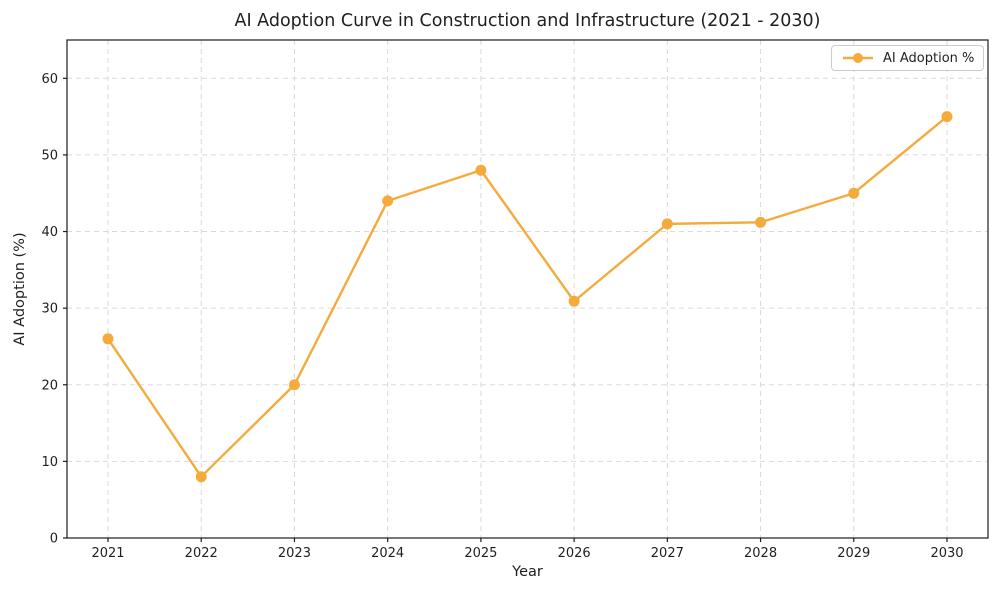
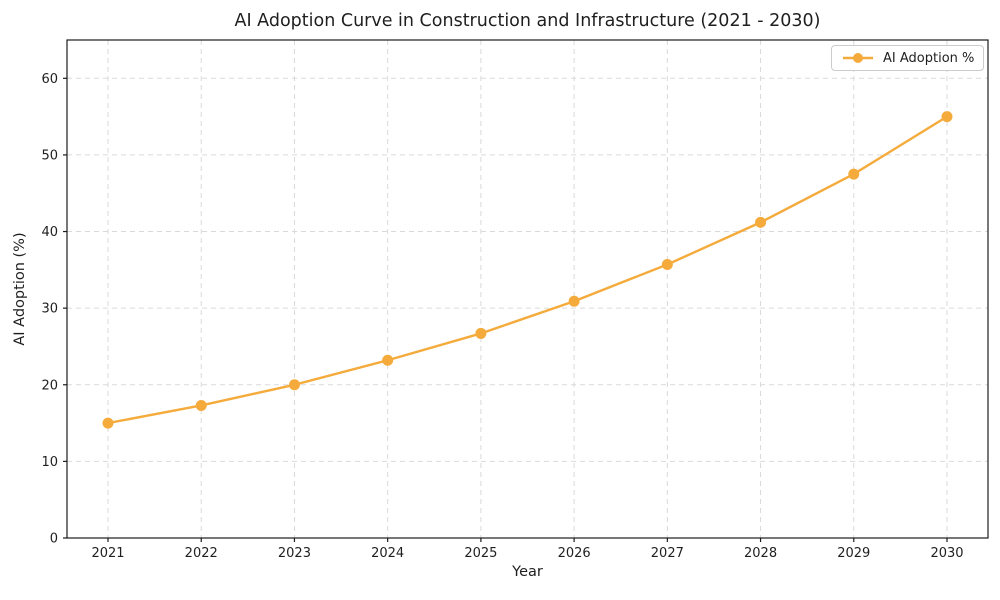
2021: 26 -> 15
2022: 8 -> 17
2024: 44 -> 23
2025: 48 -> 27
2027: 41 -> 36
2029: 45 -> 48
